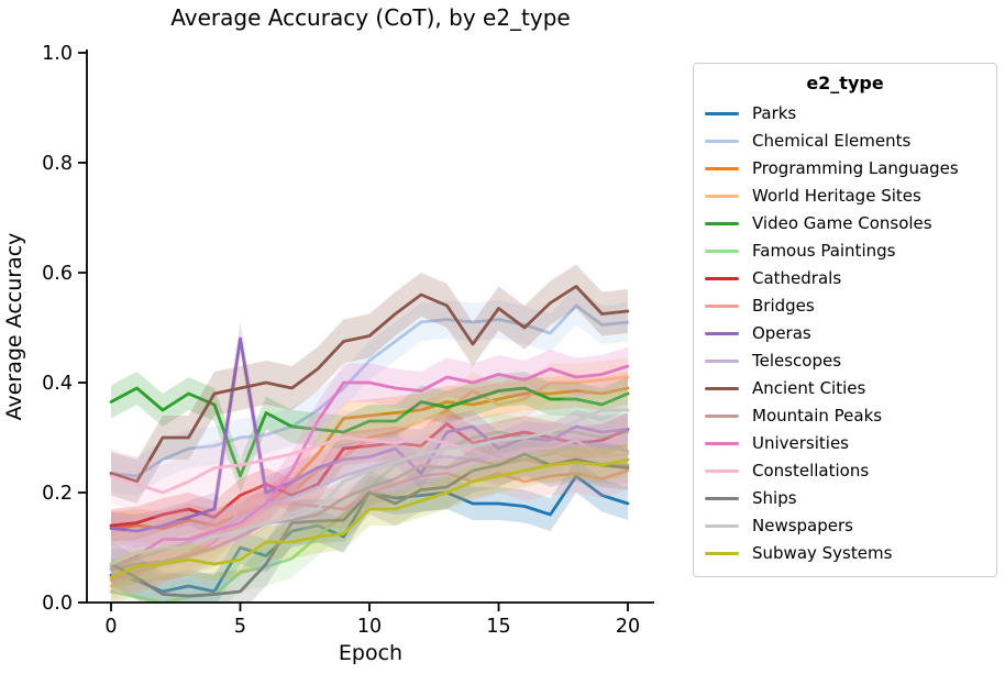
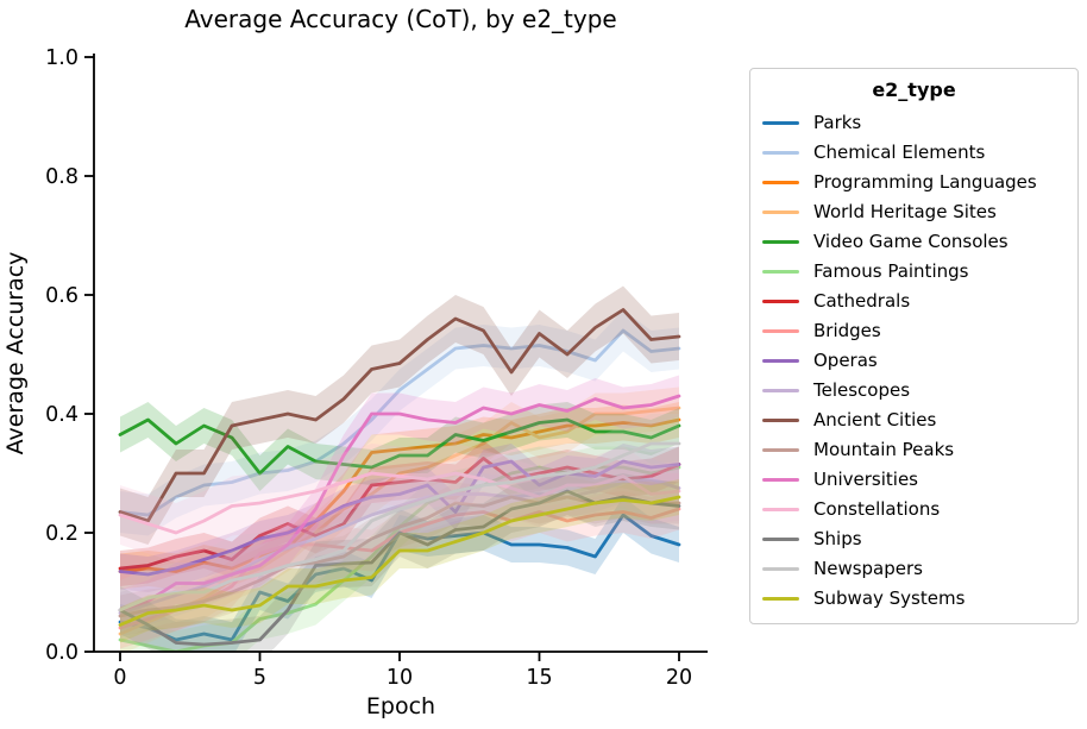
Video Game Consoles/5: 0.23 -> 0.30
Operas/5: 0.48 -> 0.19
